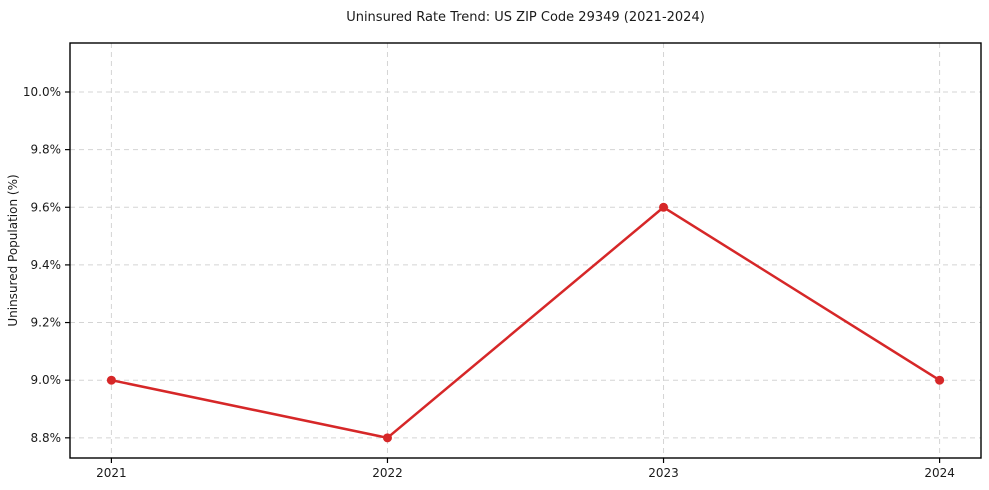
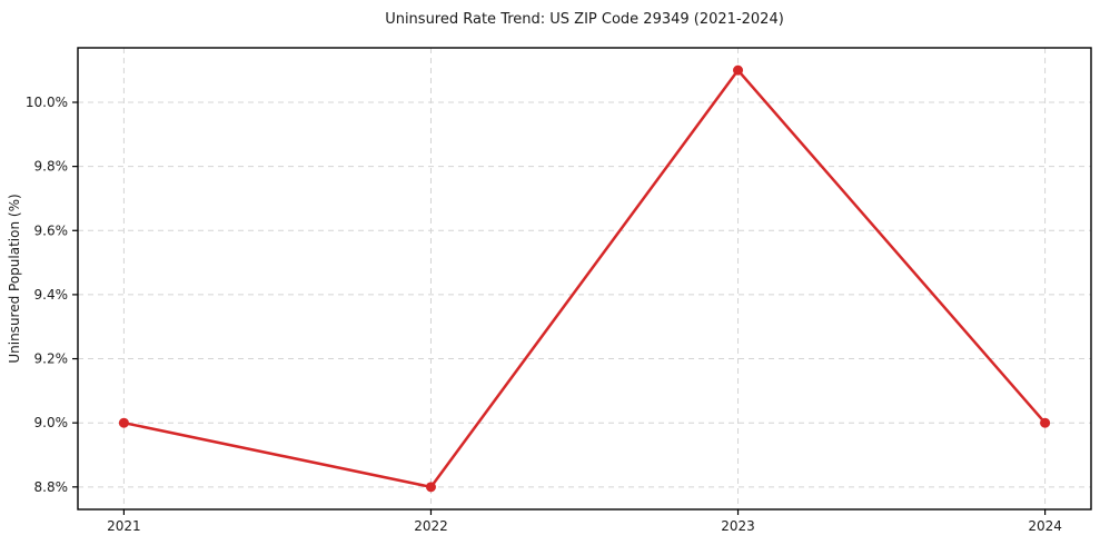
2023: 9.6% -> 10.1%
